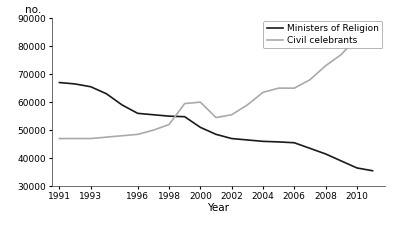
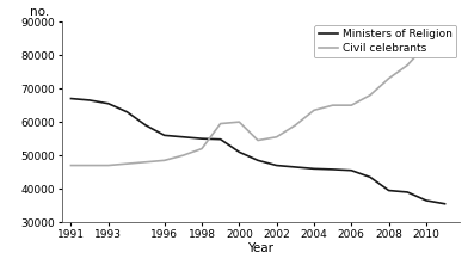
Ministers of Religion/2008: 41500 -> 39500
